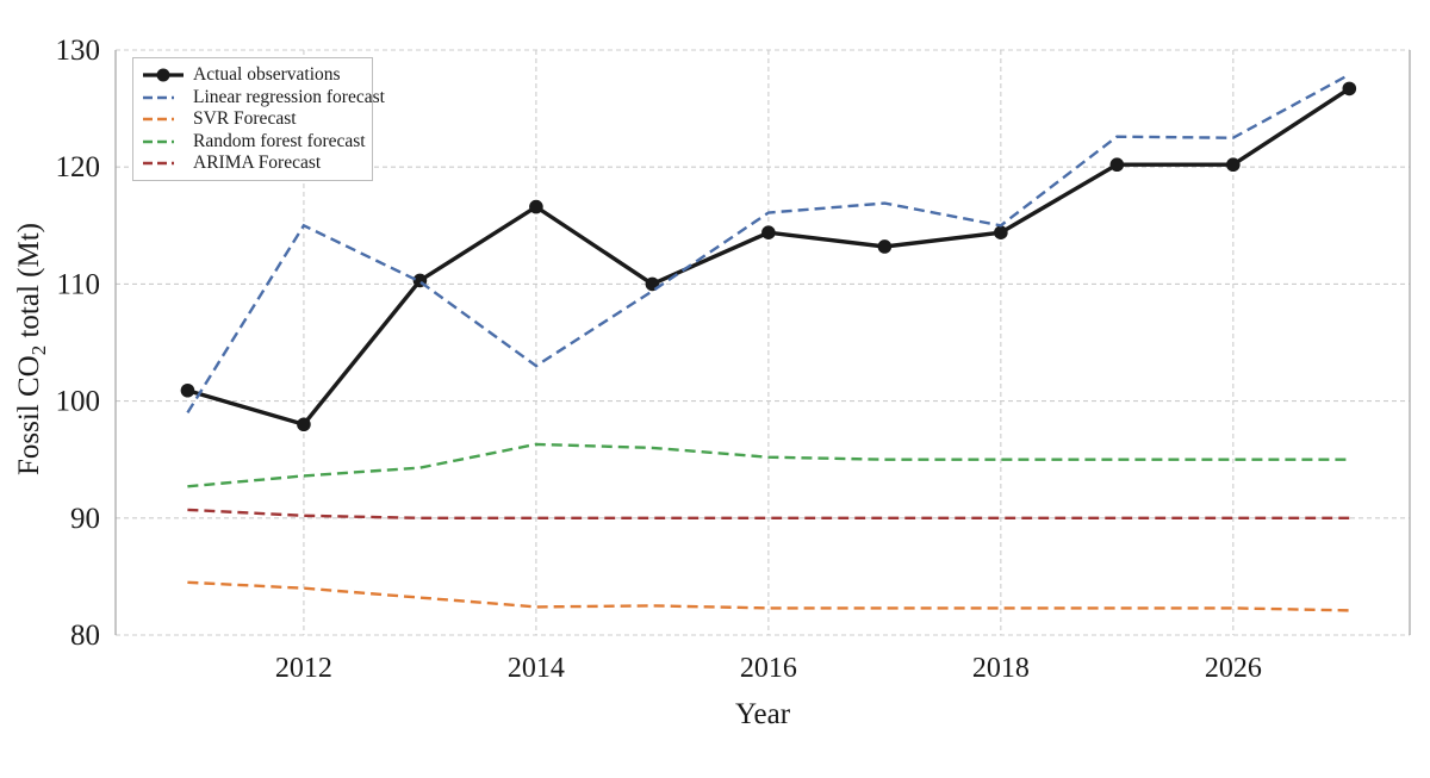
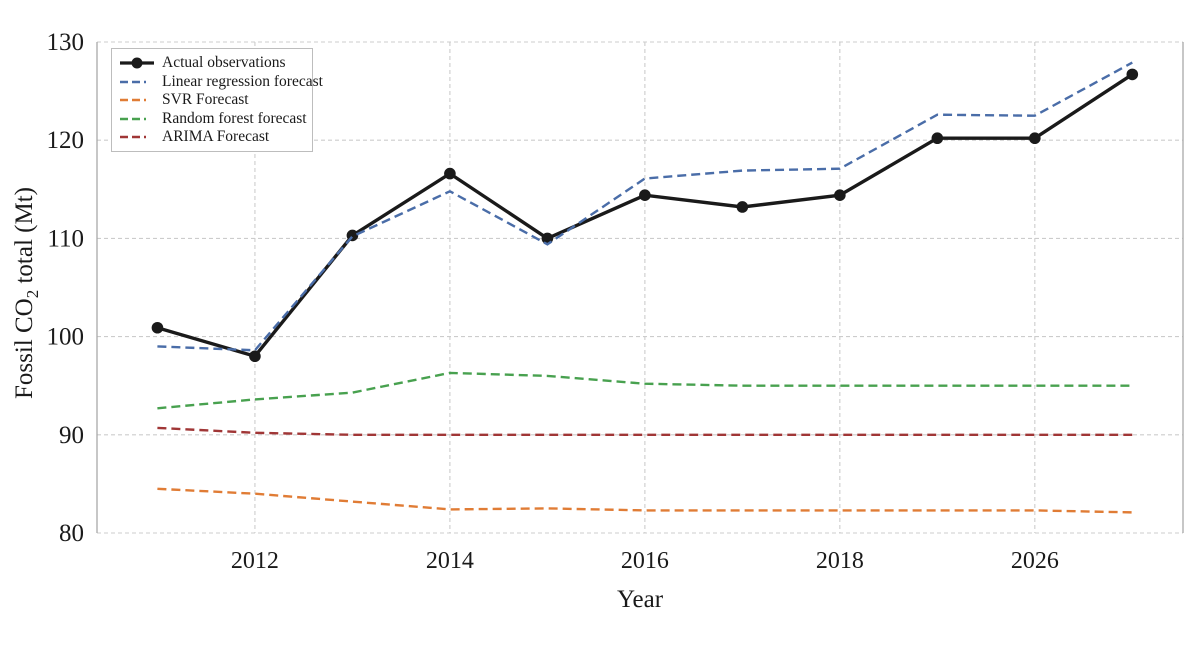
Linear regression forecast/2012: 115 -> 99
Linear regression forecast/2014: 103 -> 115
Linear regression forecast/2018: 115 -> 117
